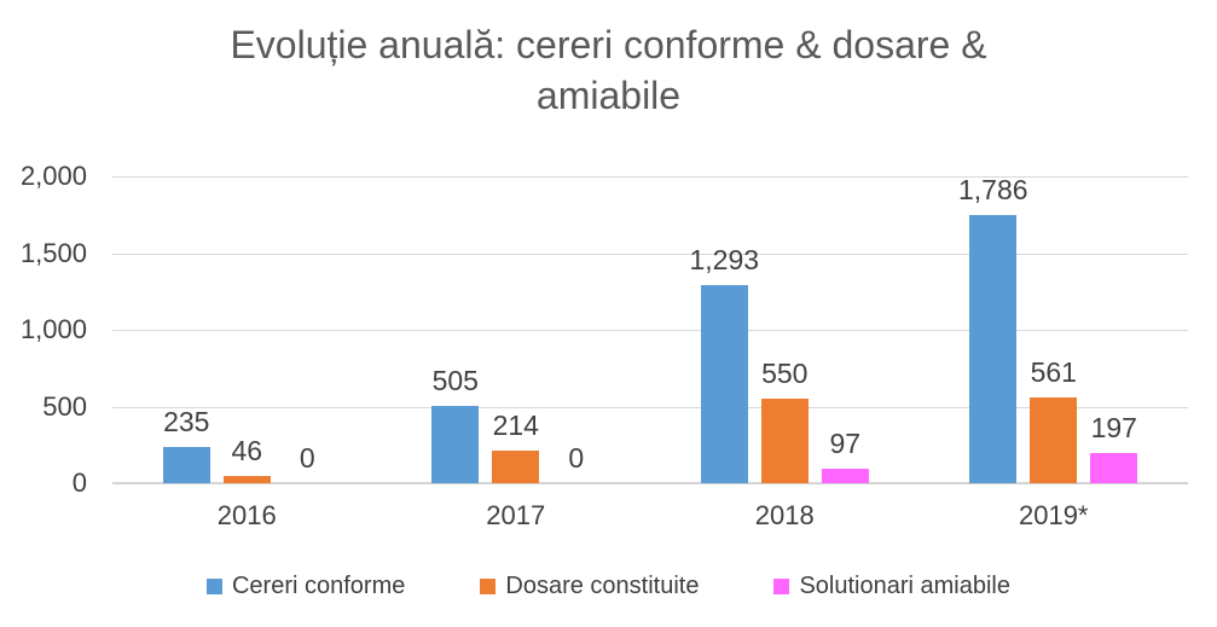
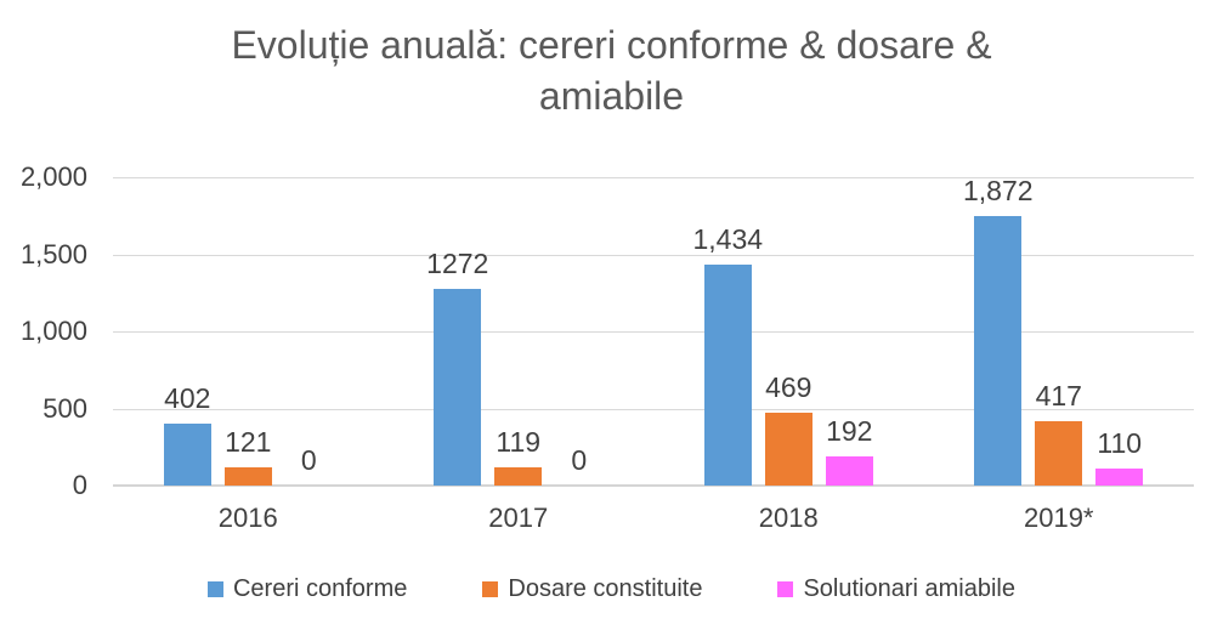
Cereri conforme/2016: 235 -> 402
Dosare constituite/2016: 46 -> 121
Cereri conforme/2017: 505 -> 1272
Dosare constituite/2017: 214 -> 119
Cereri conforme/2018: 1,293 -> 1,434
Dosare constituite/2018: 550 -> 469
Solutionari amiabile/2018: 97 -> 192
Cereri conforme/2019*: 1,786 -> 1,872
Dosare constituite/2019*: 561 -> 417
Solutionari amiabile/2019*: 197 -> 110
